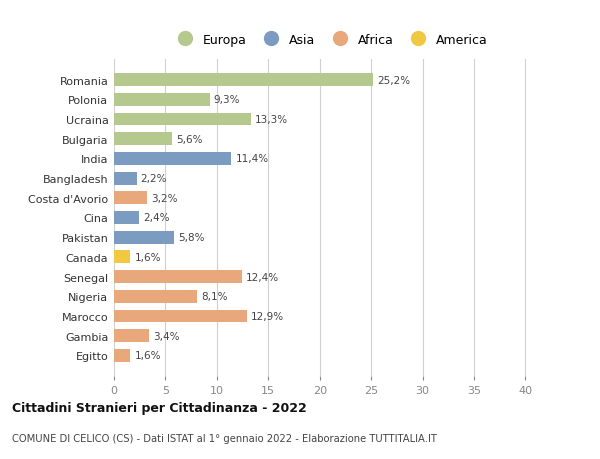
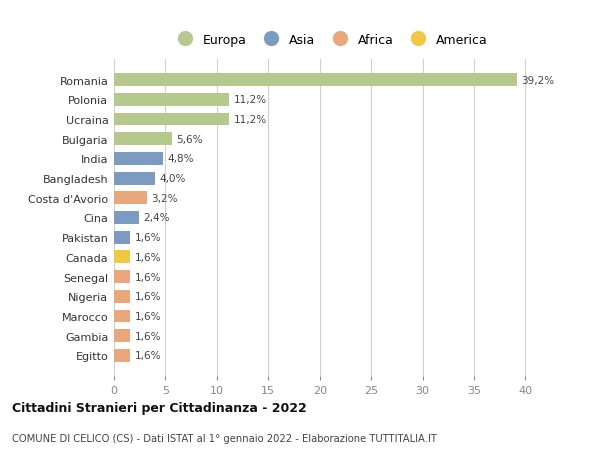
Romania: 25,2% -> 39,2%
Polonia: 9,3% -> 11,2%
Ucraina: 13,3% -> 11,2%
India: 11,4% -> 4,8%
Bangladesh: 2,2% -> 4,0%
Pakistan: 5,8% -> 1,6%
Senegal: 12,4% -> 1,6%
Nigeria: 8,1% -> 1,6%
Marocco: 12,9% -> 1,6%
Gambia: 3,4% -> 1,6%
